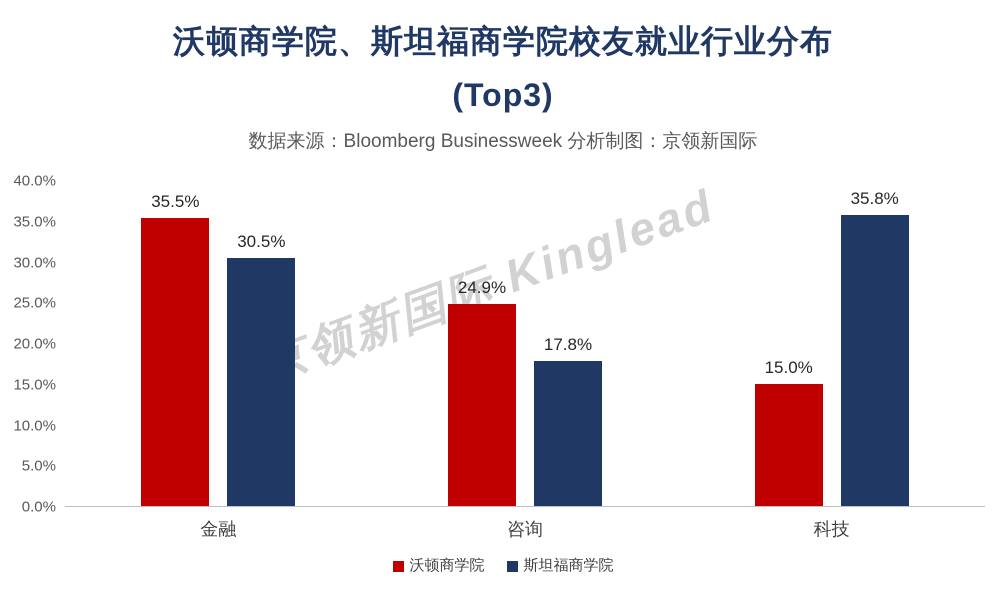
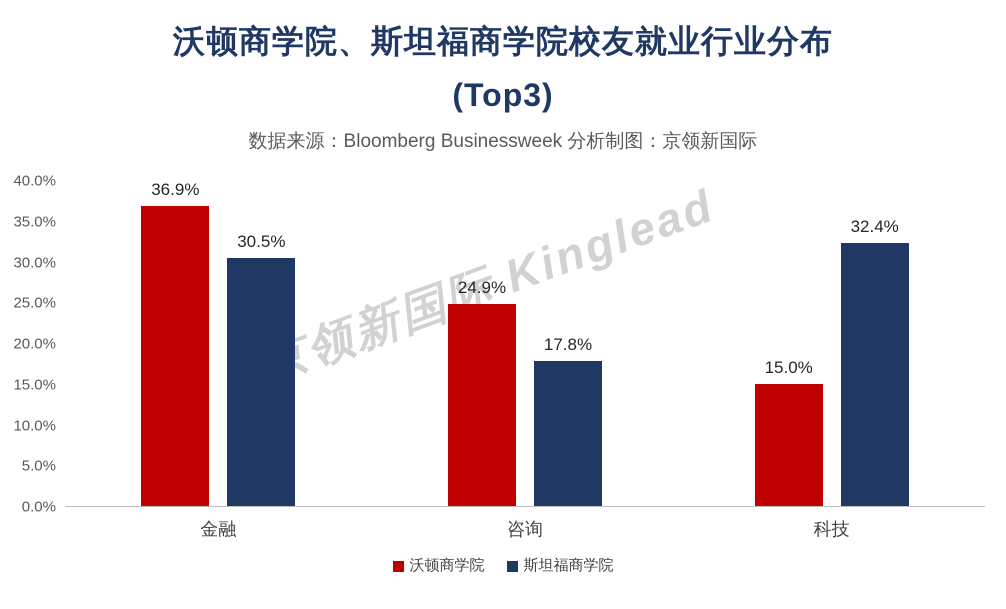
沃顿商学院/金融: 35.5% -> 36.9%
斯坦福商学院/科技: 35.8% -> 32.4%
